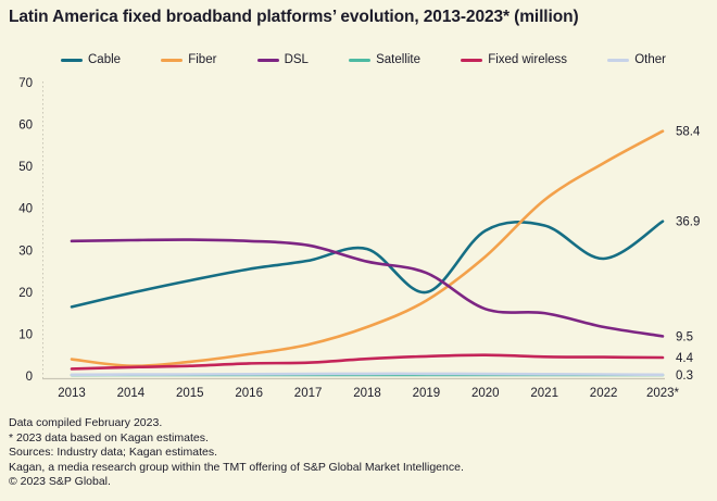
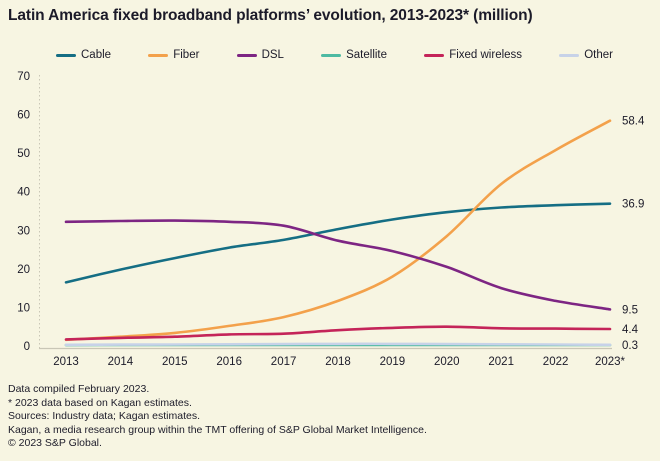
Fiber/2013: 4 -> 2
Cable/2019: 20 -> 33
DSL/2020: 16 -> 20
Cable/2022: 28 -> 36
